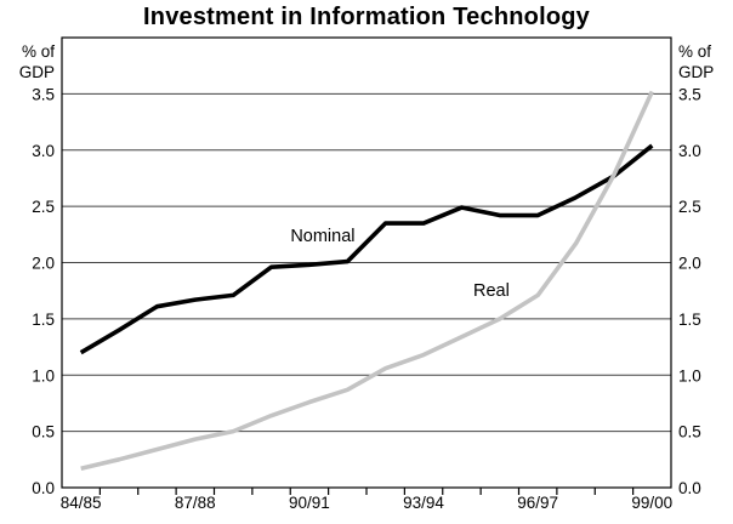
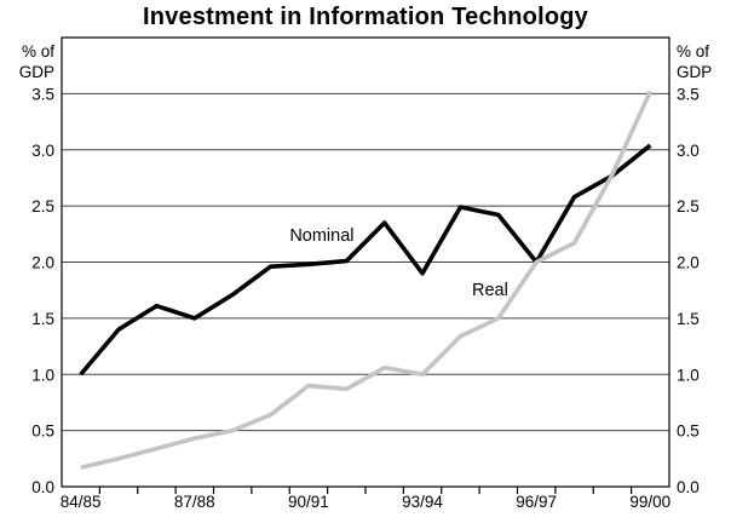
Nominal/84/85: 1.2 -> 1.0
Nominal/87/88: 1.7 -> 1.5
Real/90/91: 0.8 -> 0.9
Nominal/93/94: 2.4 -> 1.9
Real/93/94: 1.2 -> 1.0
Nominal/96/97: 2.4 -> 2.0
Real/96/97: 1.7 -> 2.0
